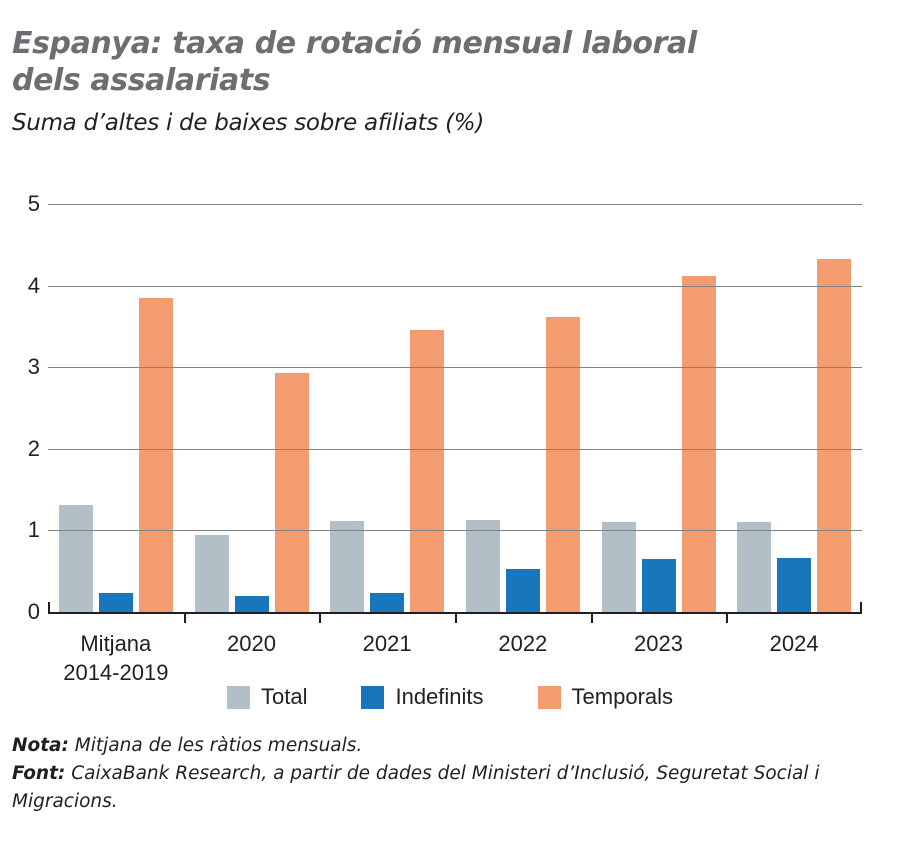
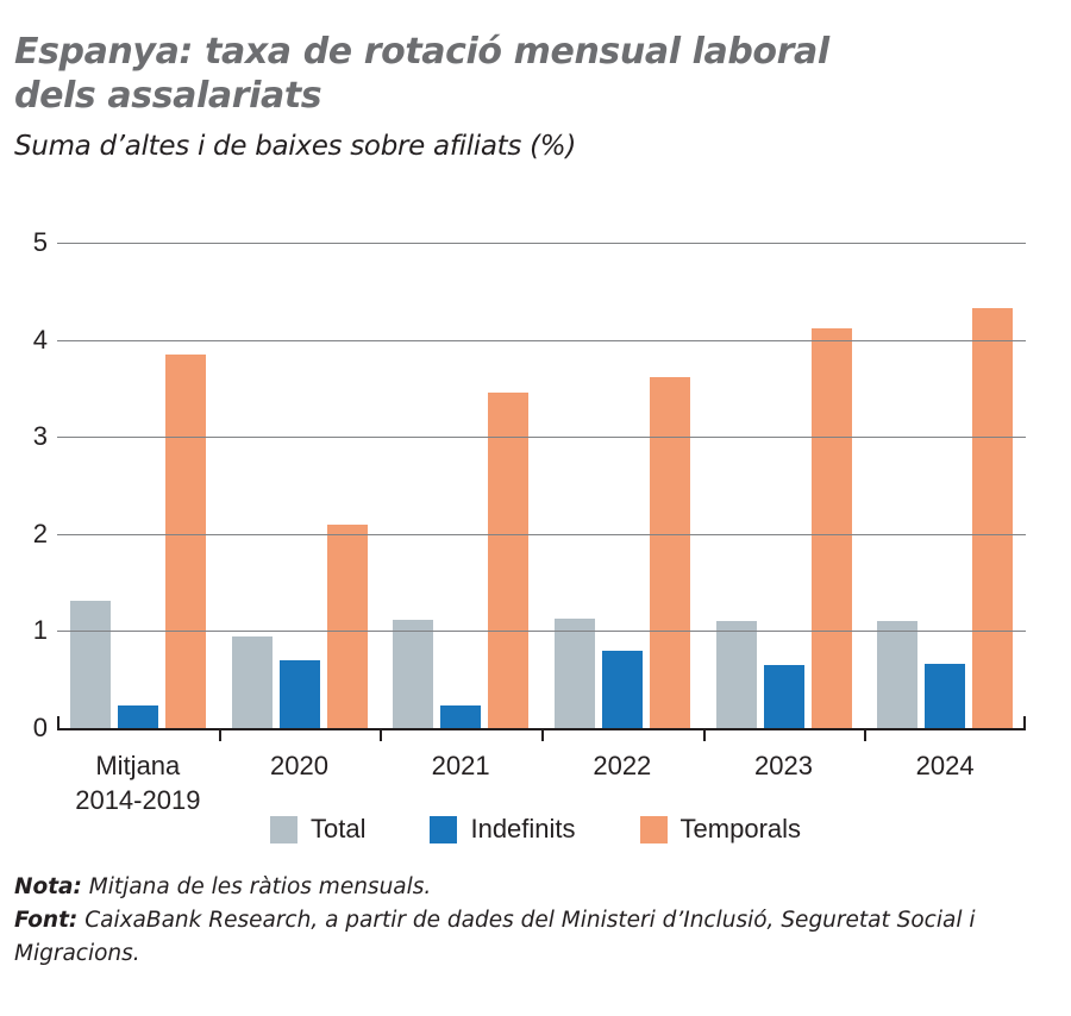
Indefinits/2020: 0.2 -> 0.7
Temporals/2020: 2.9 -> 2.1
Indefinits/2022: 0.5 -> 0.8
